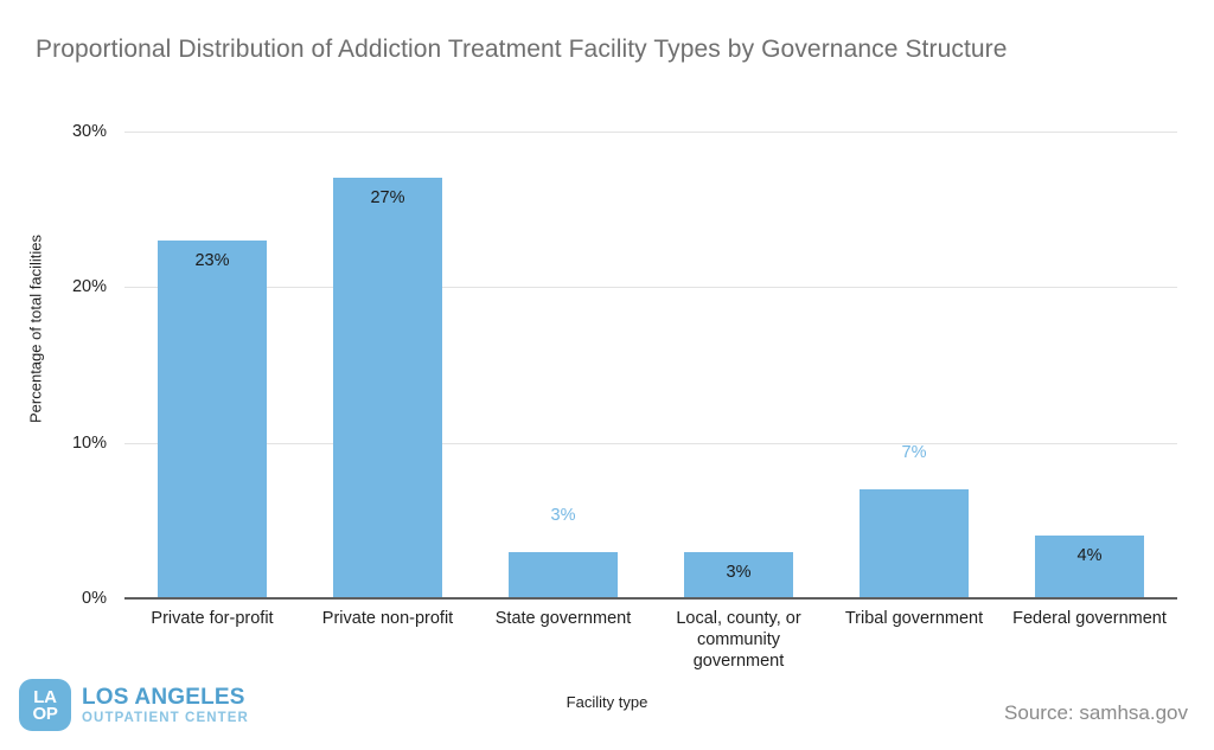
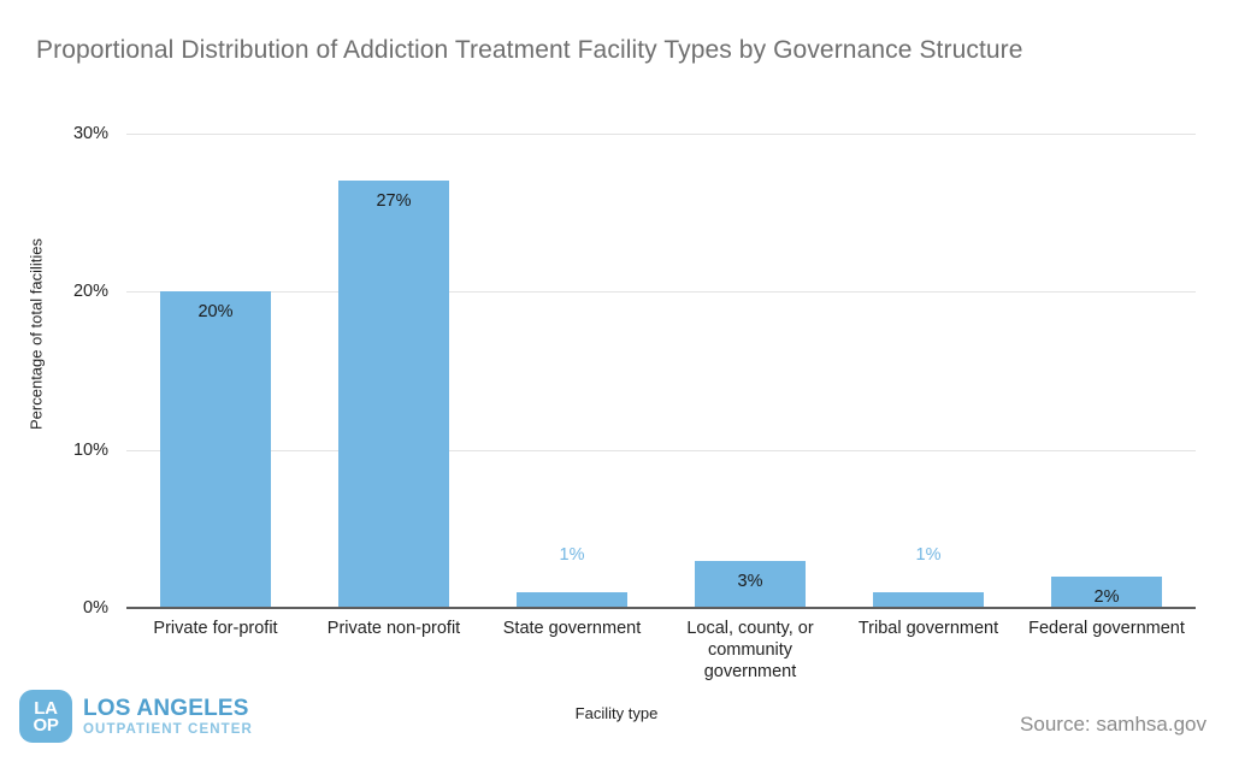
Private for-profit: 23% -> 20%
State government: 3% -> 1%
Tribal government: 7% -> 1%
Federal government: 4% -> 2%
